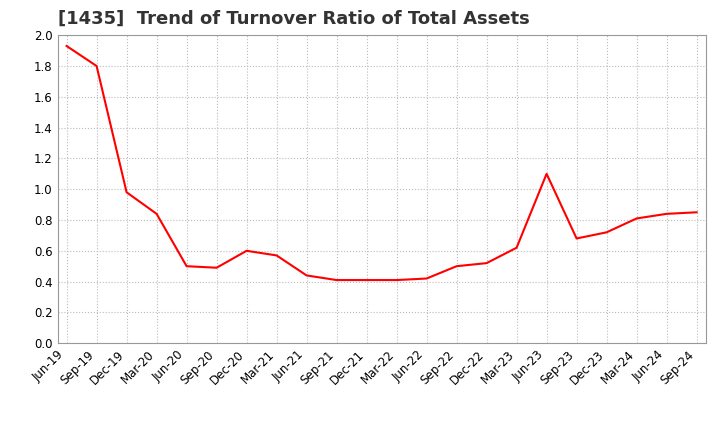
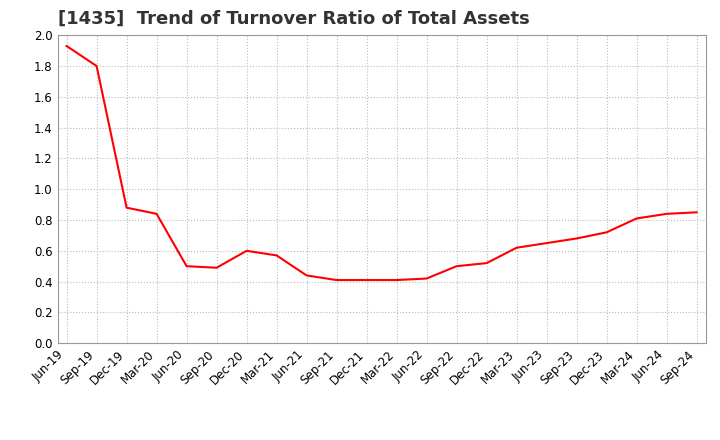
Dec-19: 0.98 -> 0.88
Jun-23: 1.10 -> 0.65
